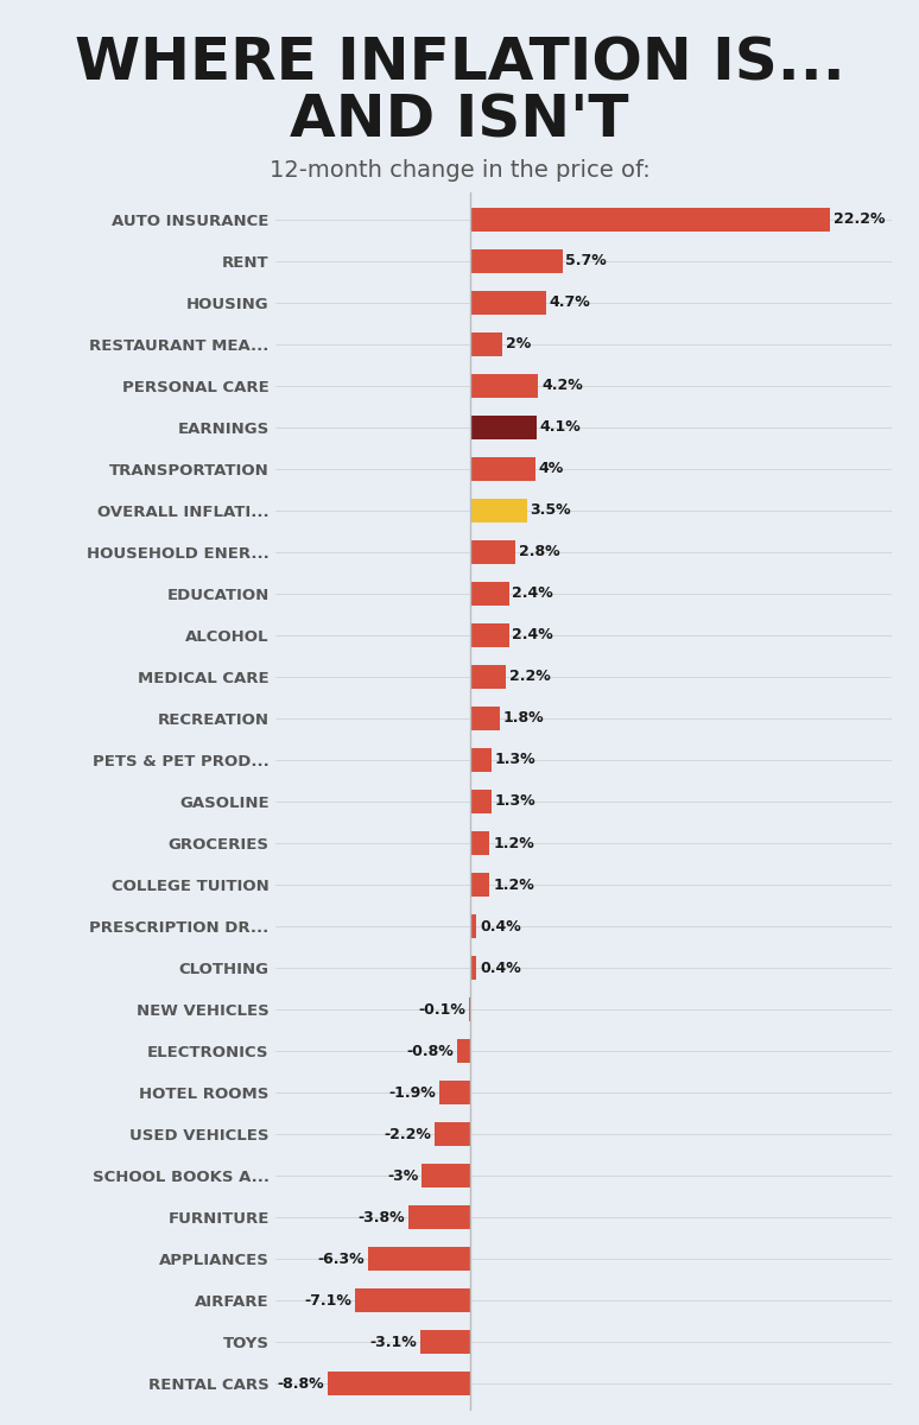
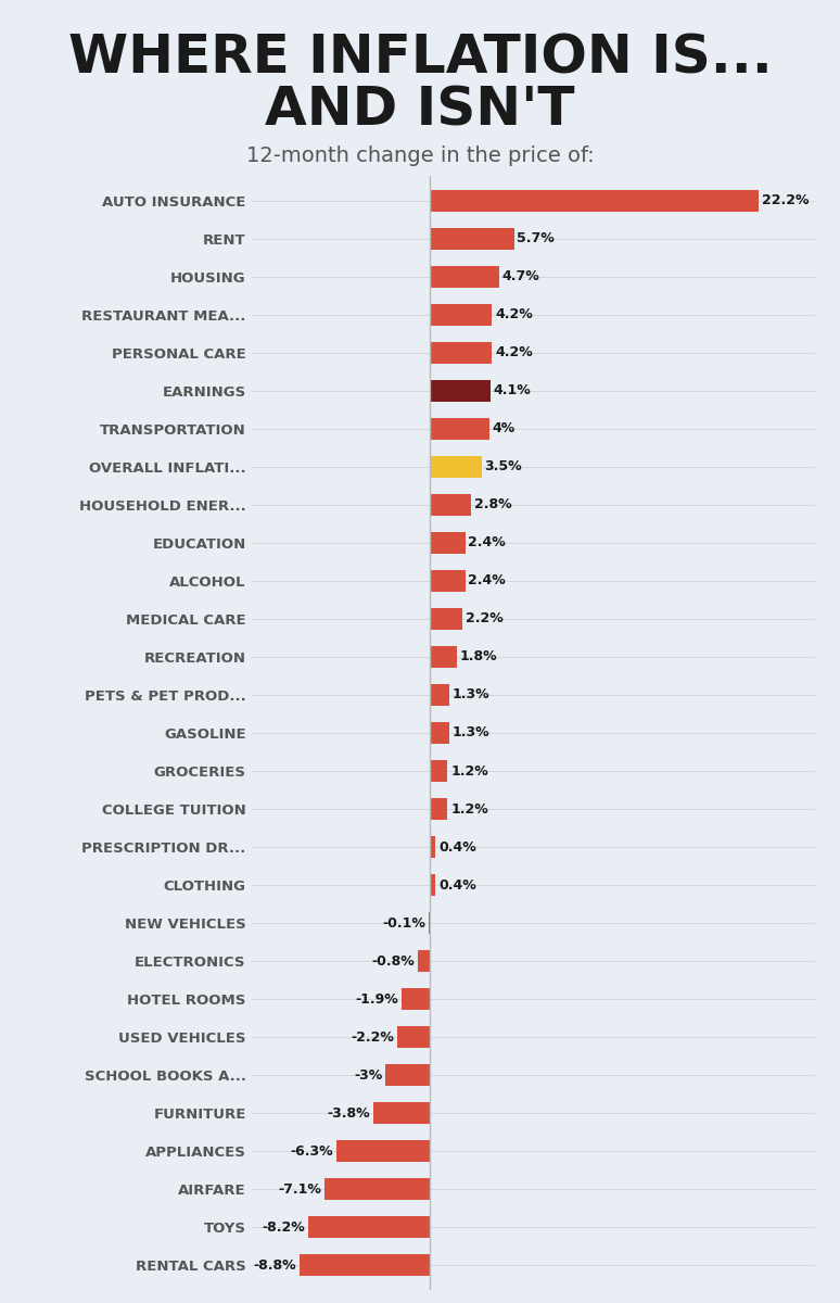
RESTAURANT MEA...: 2% -> 4.2%
TOYS: -3.1% -> -8.2%
